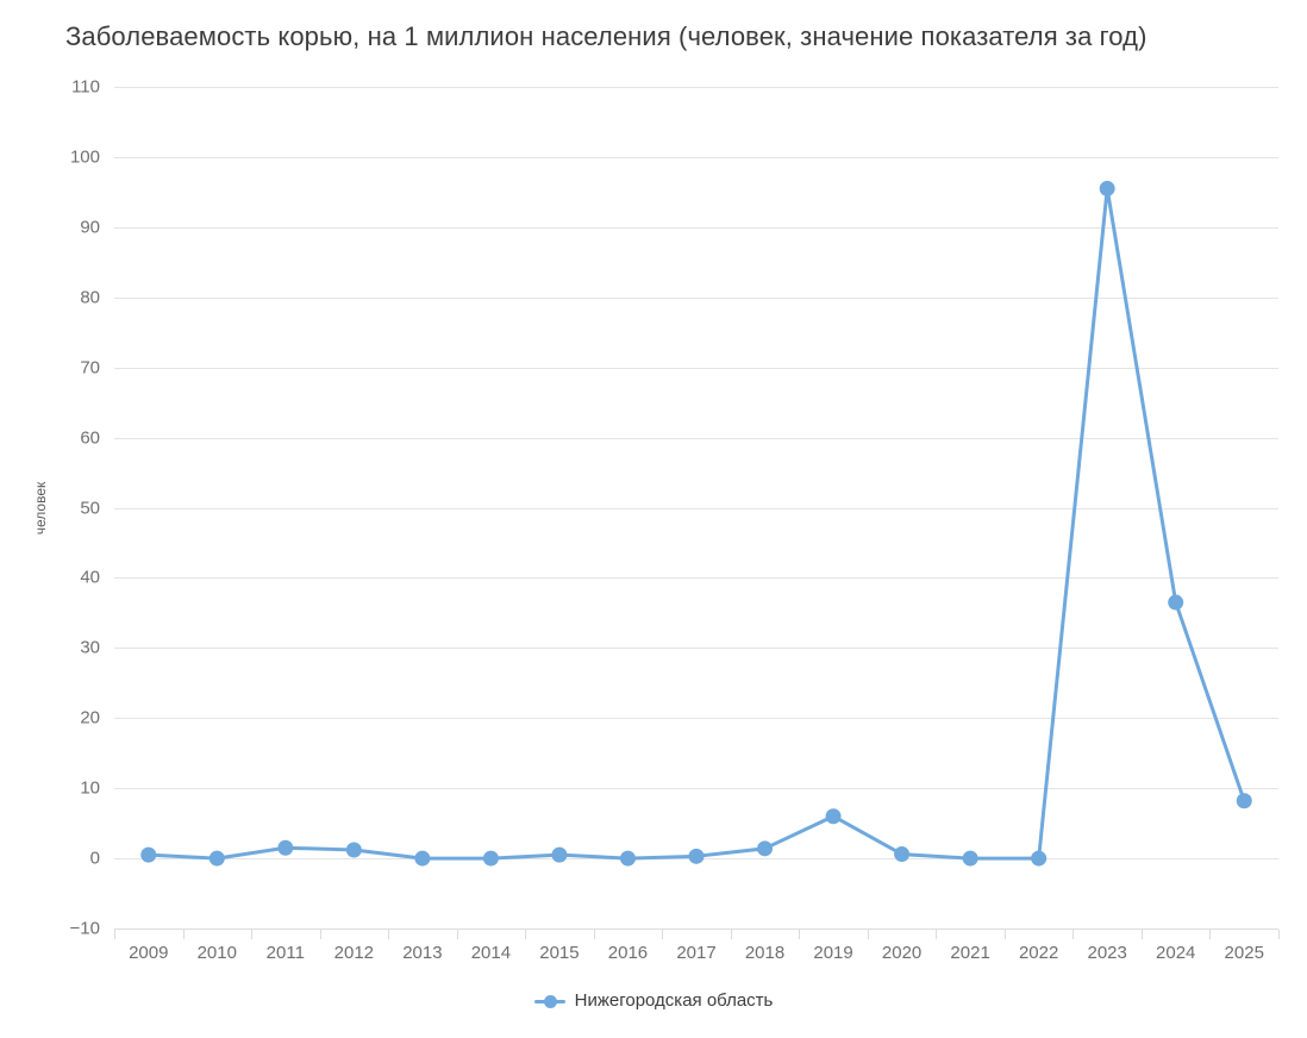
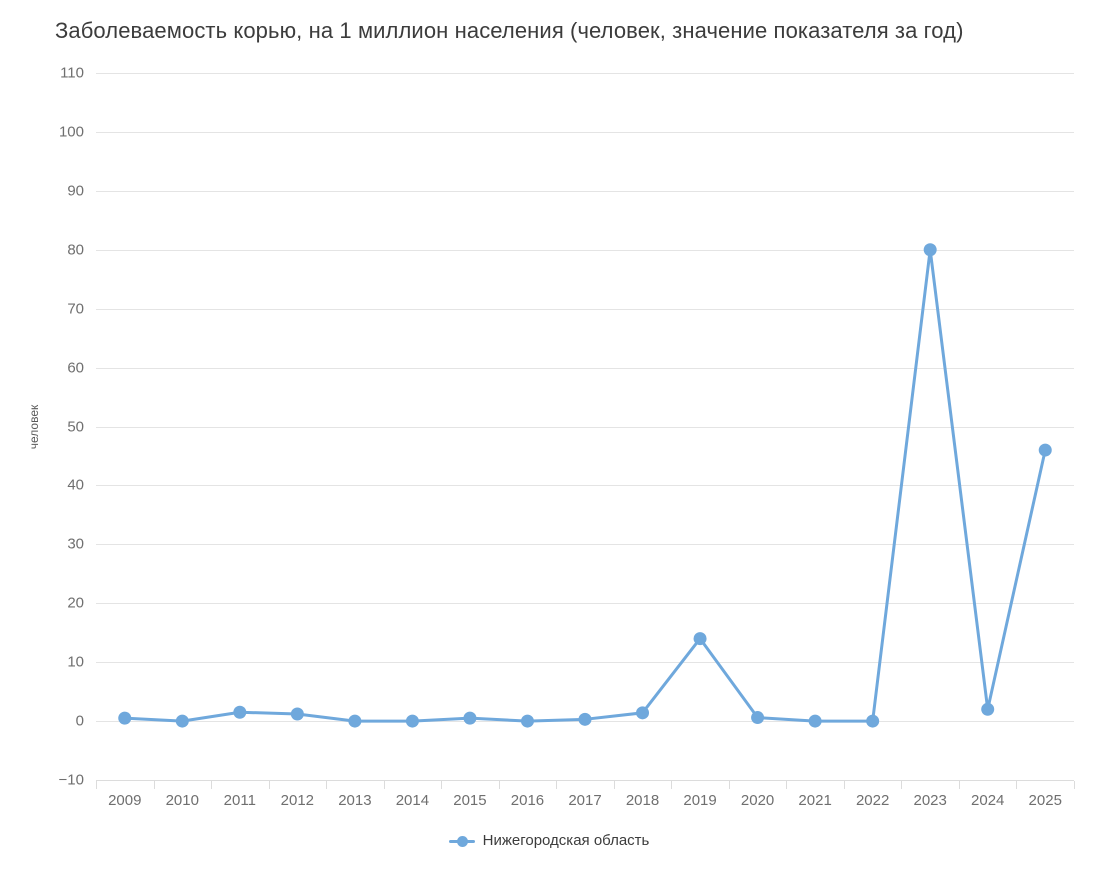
2019: 6 -> 14
2023: 96 -> 80
2024: 36 -> 2
2025: 8 -> 46
